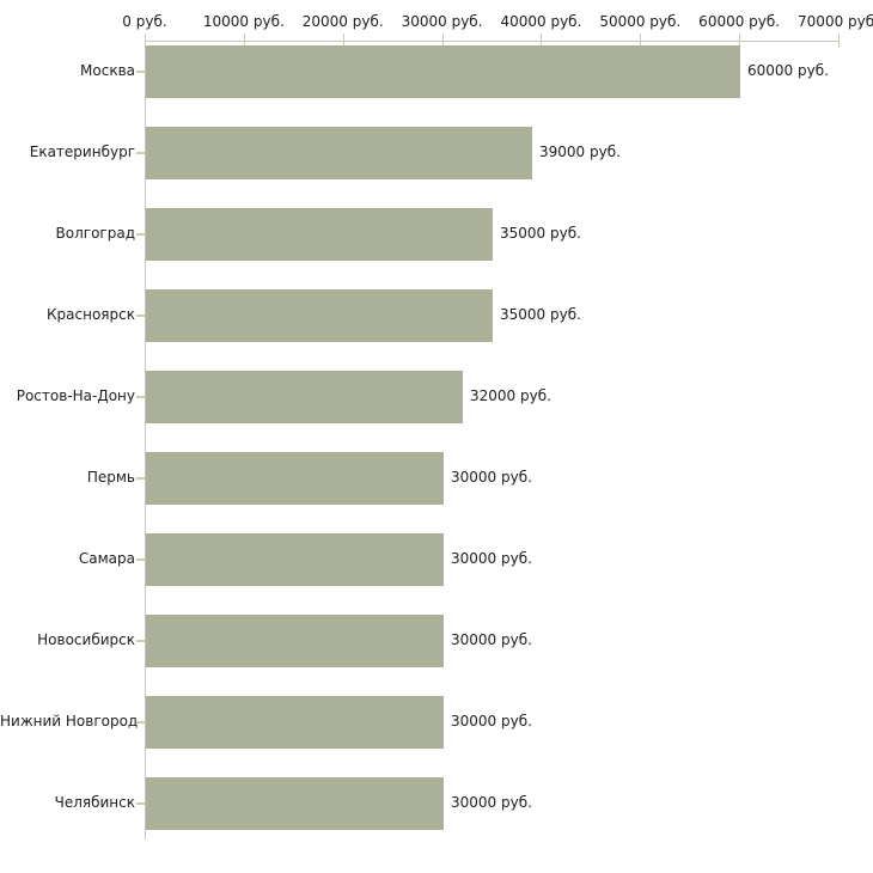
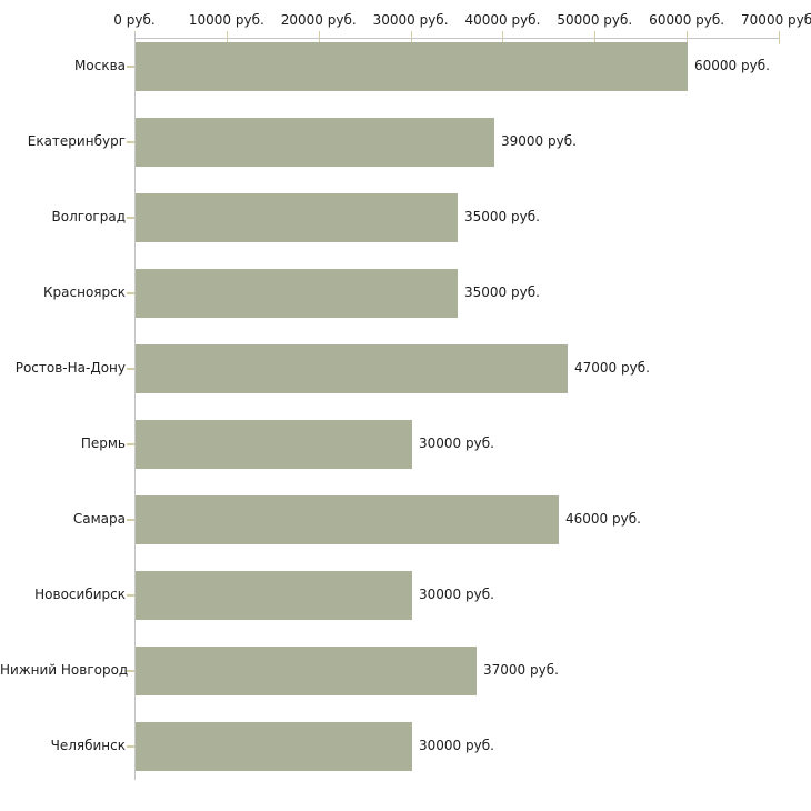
Ростов-На-Дону: 32000 -> 47000
Самара: 30000 -> 46000
Нижний Новгород: 30000 -> 37000
